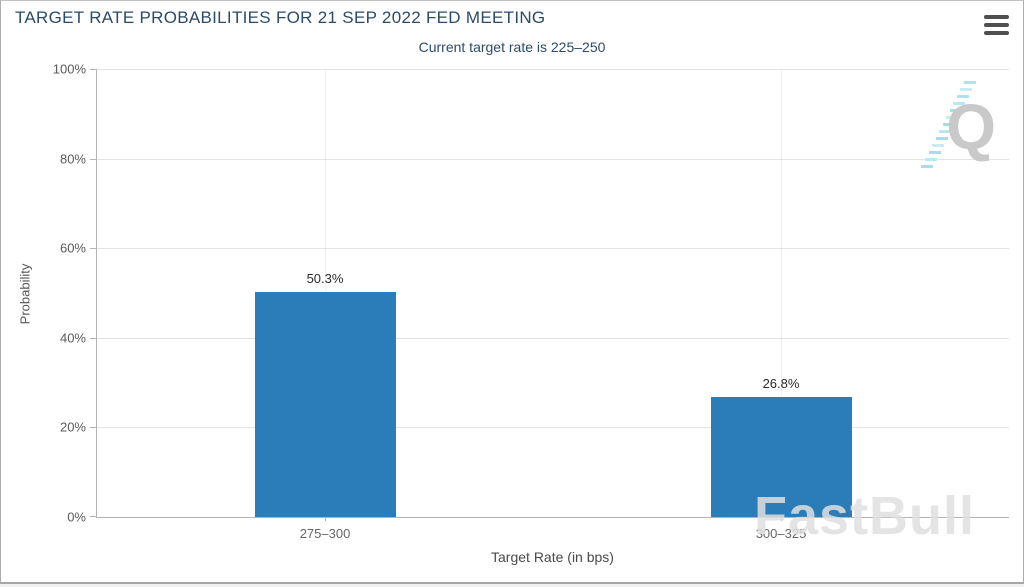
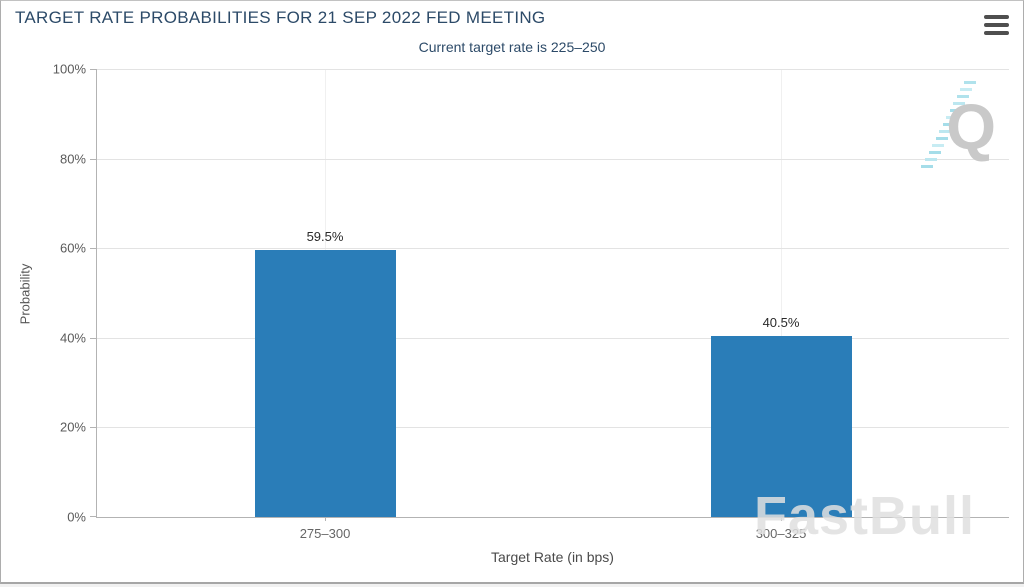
275–300: 50.3% -> 59.5%
300–325: 26.8% -> 40.5%
